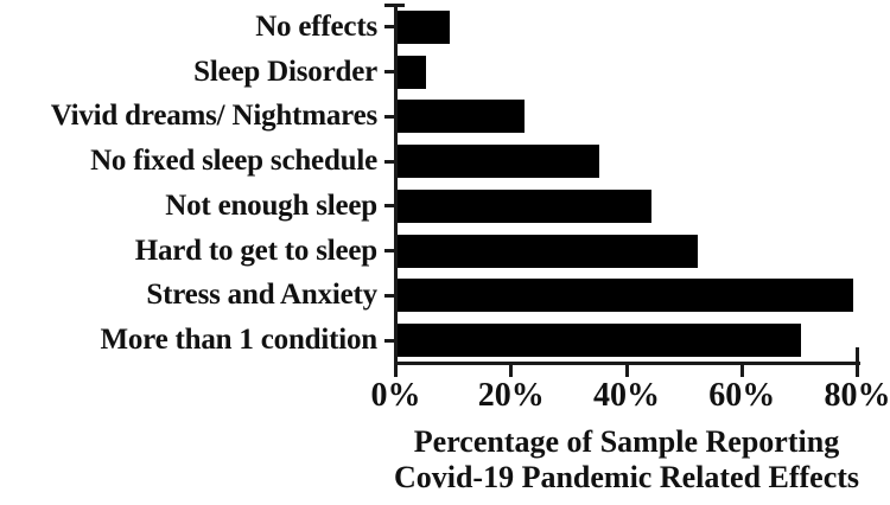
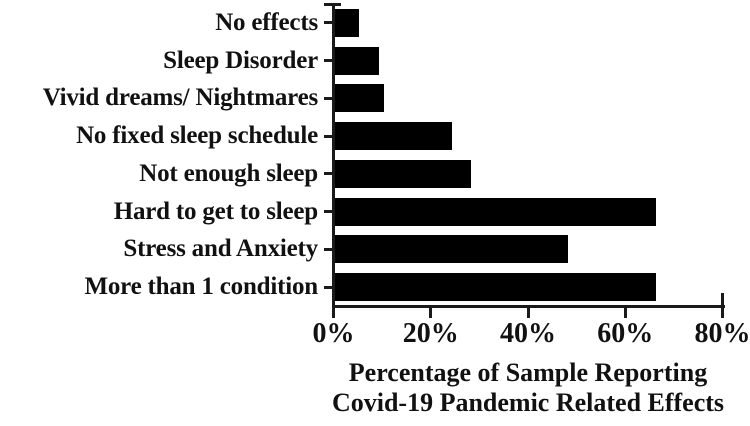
No effects: 9% -> 5%
Sleep Disorder: 5% -> 9%
Vivid dreams/ Nightmares: 22% -> 10%
No fixed sleep schedule: 35% -> 24%
Not enough sleep: 44% -> 28%
Hard to get to sleep: 52% -> 66%
Stress and Anxiety: 79% -> 48%
More than 1 condition: 70% -> 66%
